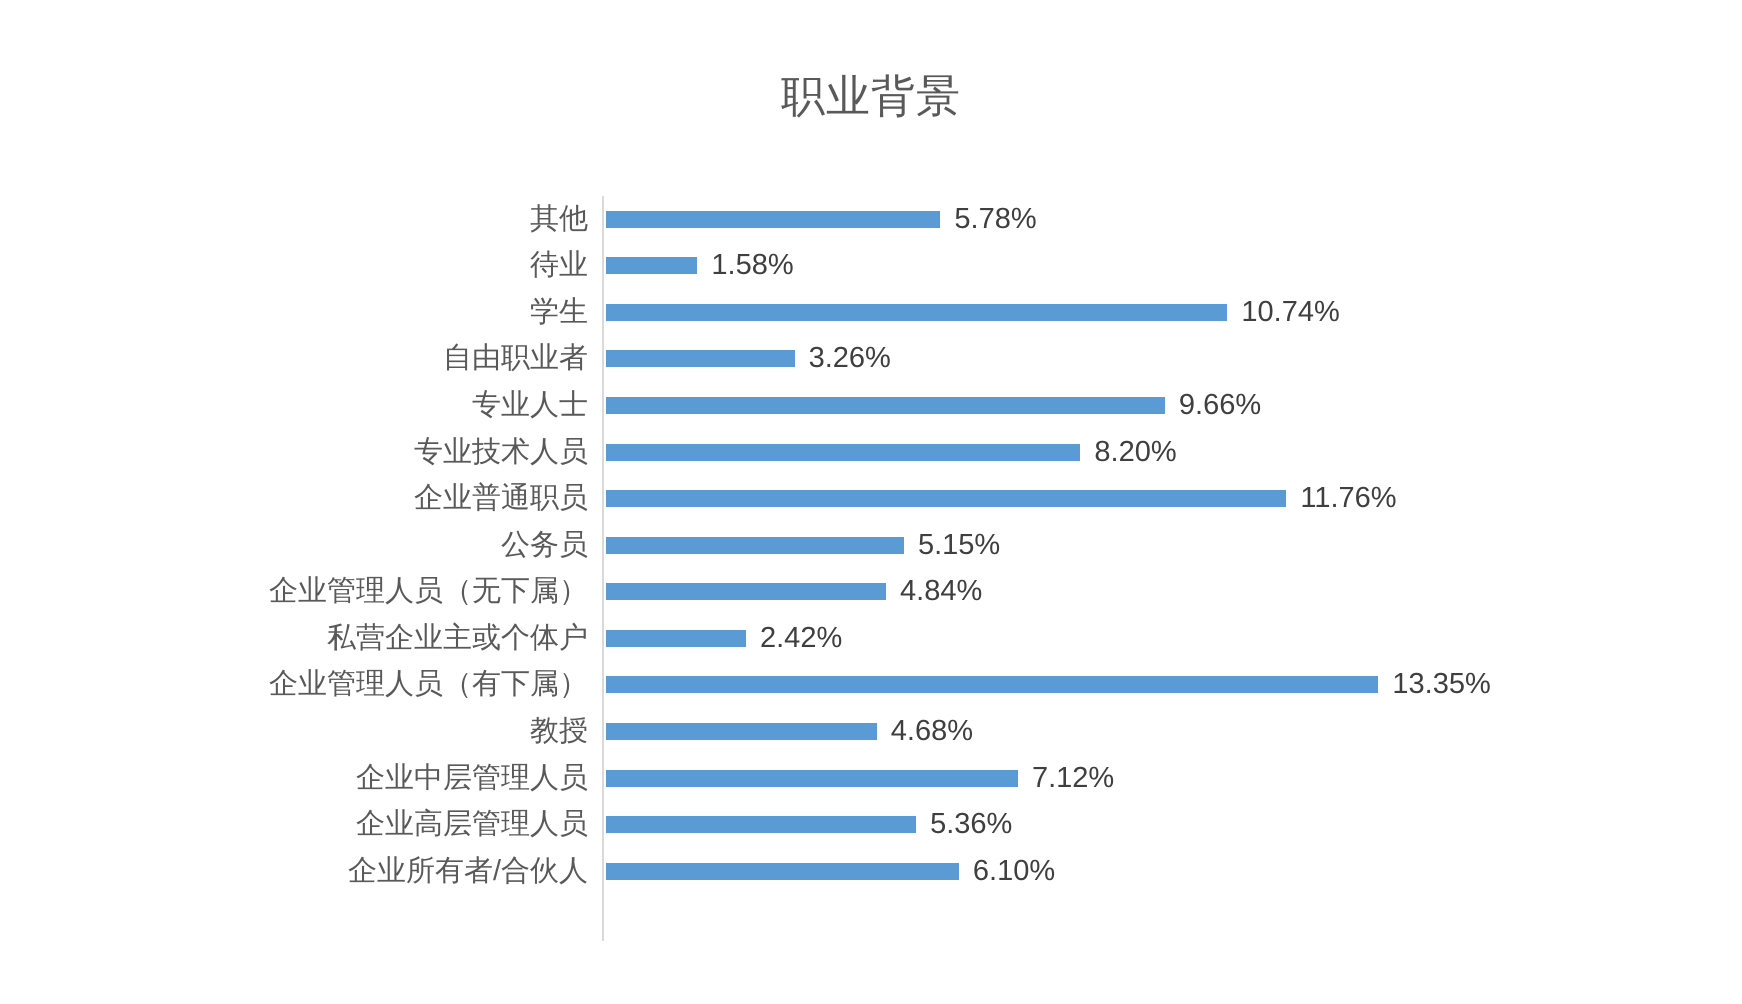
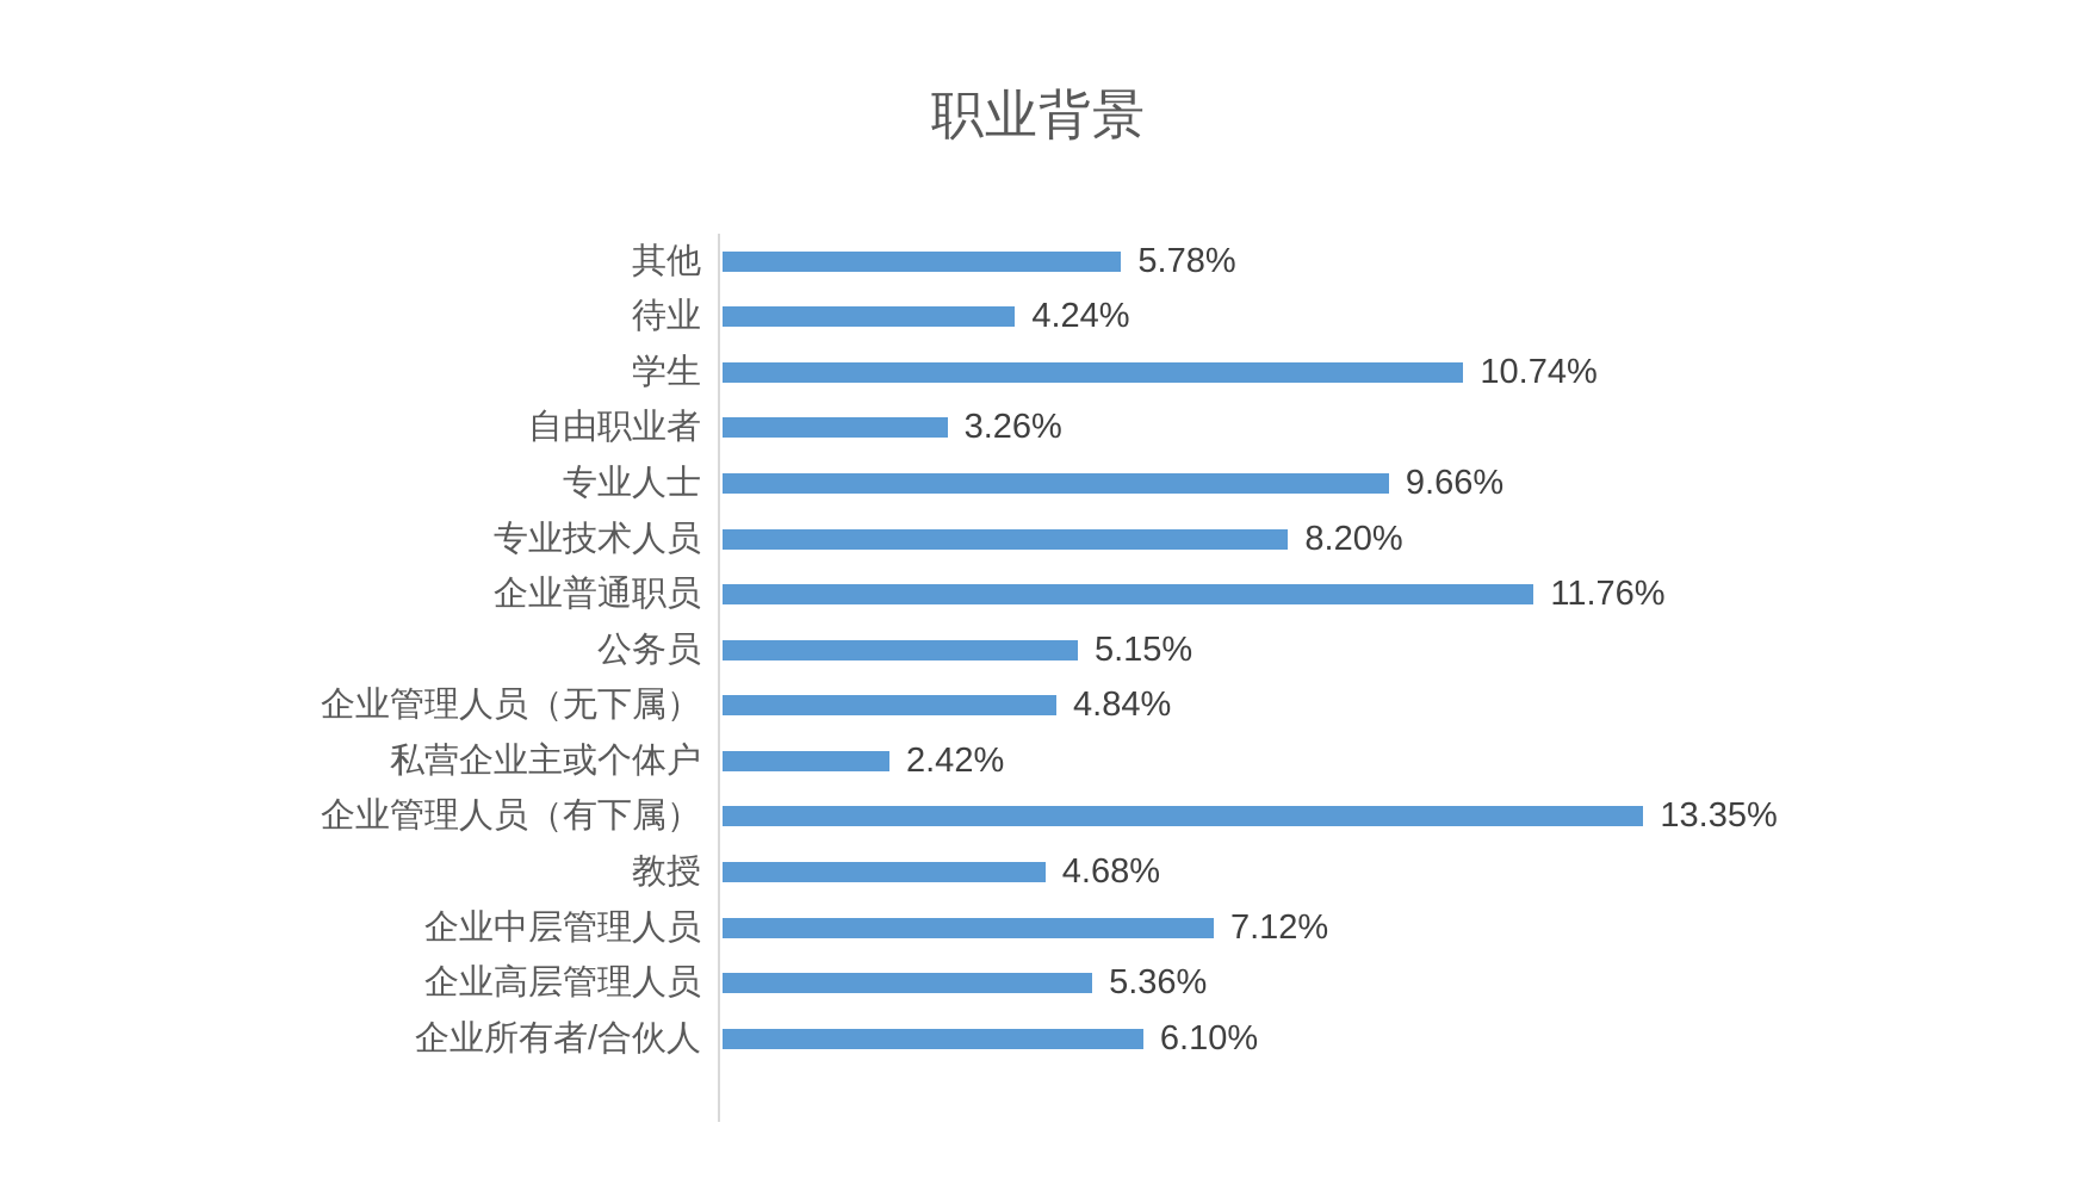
待业: 1.58% -> 4.24%
